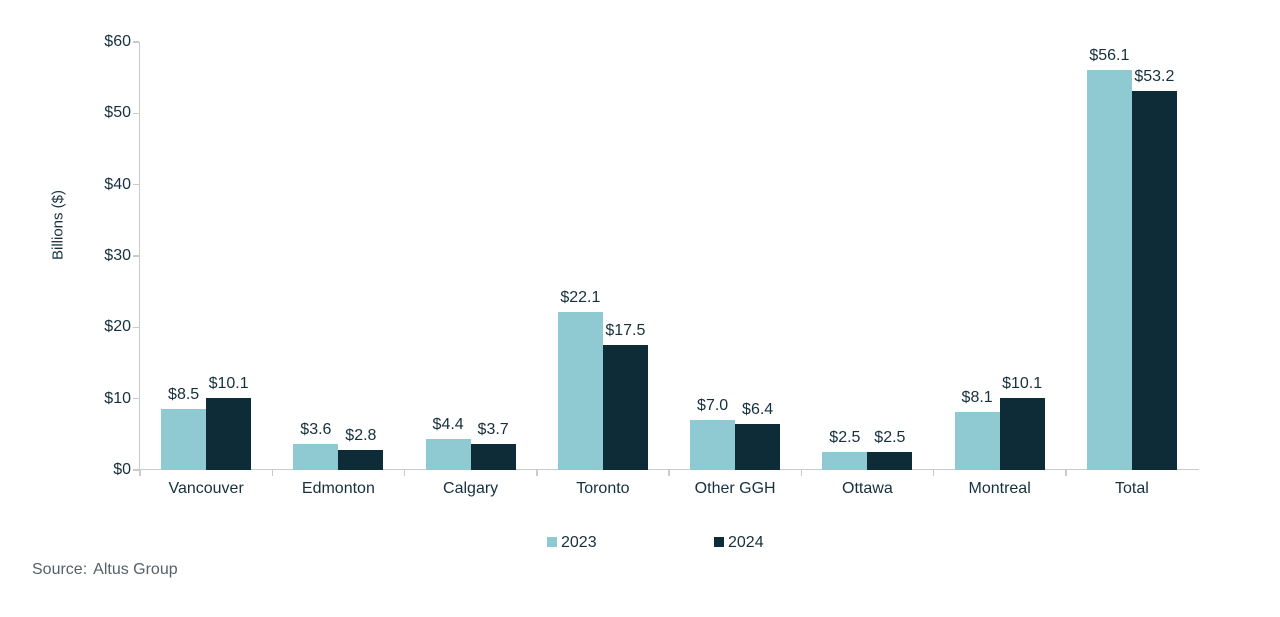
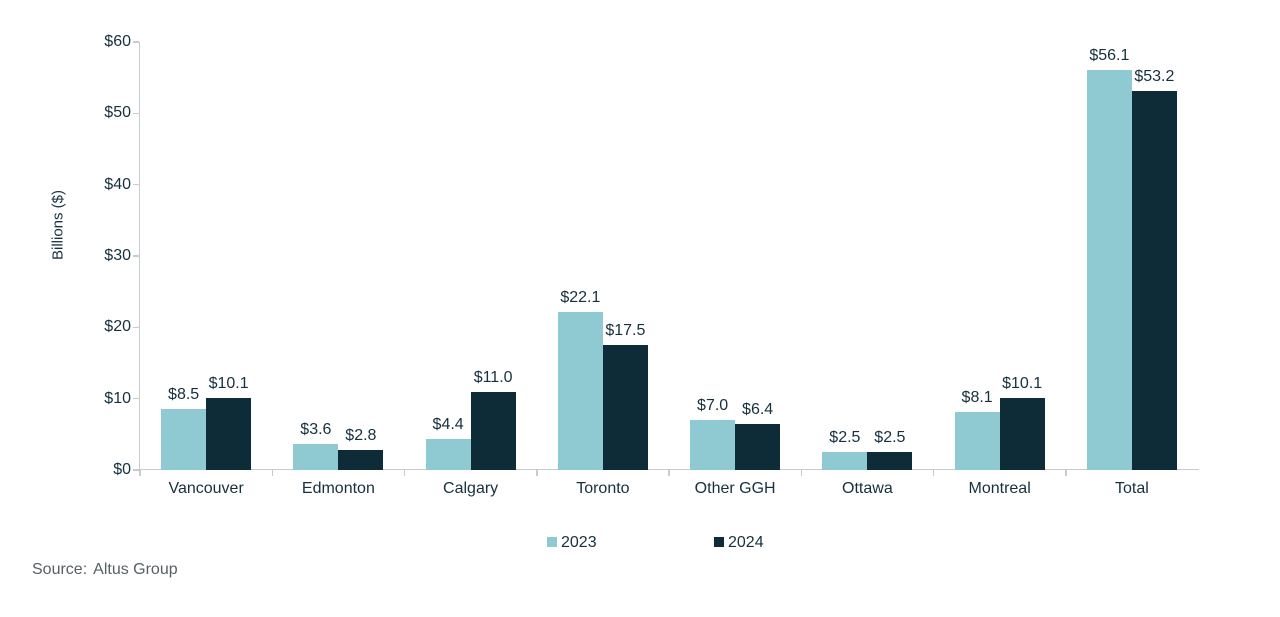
2024/Calgary: $3.7 -> $11.0
